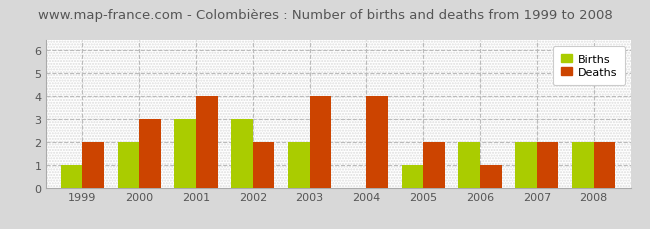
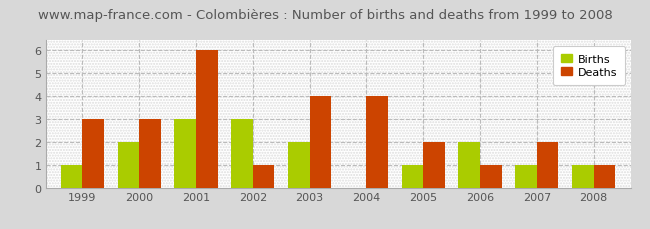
Deaths/1999: 2 -> 3
Deaths/2001: 4 -> 6
Deaths/2002: 2 -> 1
Births/2007: 2 -> 1
Births/2008: 2 -> 1
Deaths/2008: 2 -> 1
